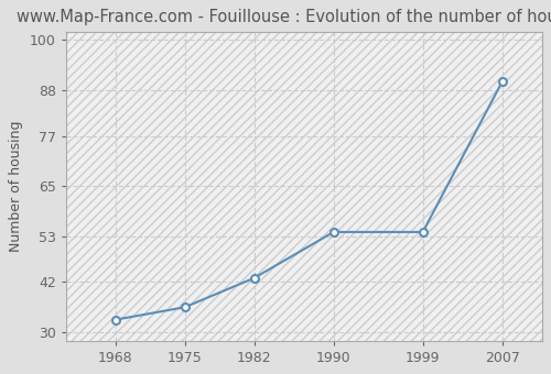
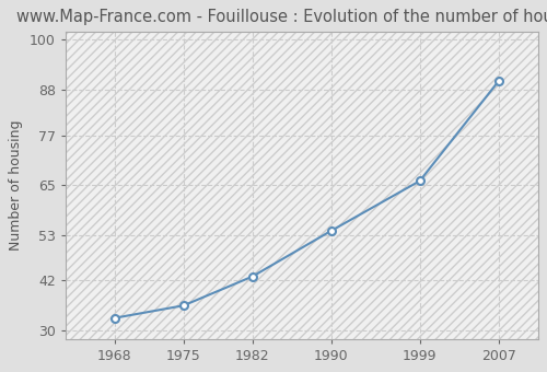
1999: 54 -> 66
